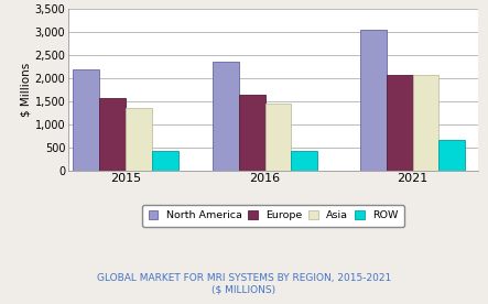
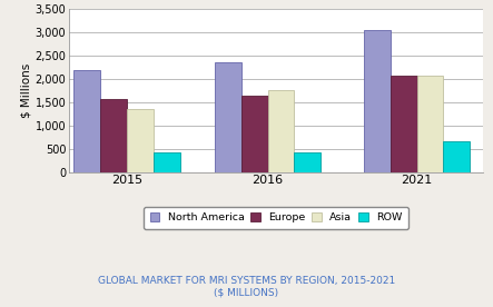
Asia/2016: 1,450 -> 1,750
